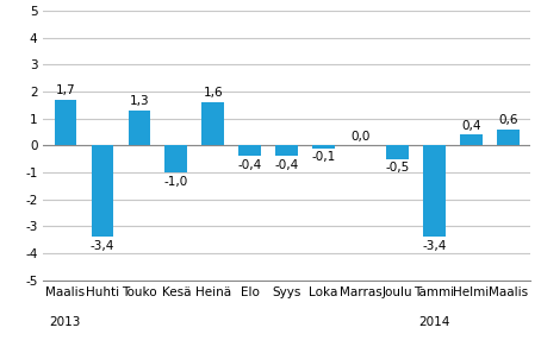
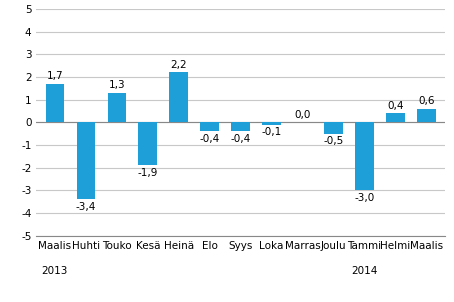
Kesä: -1,0 -> -1,9
Heinä: 1,6 -> 2,2
Tammi: -3,4 -> -3,0
